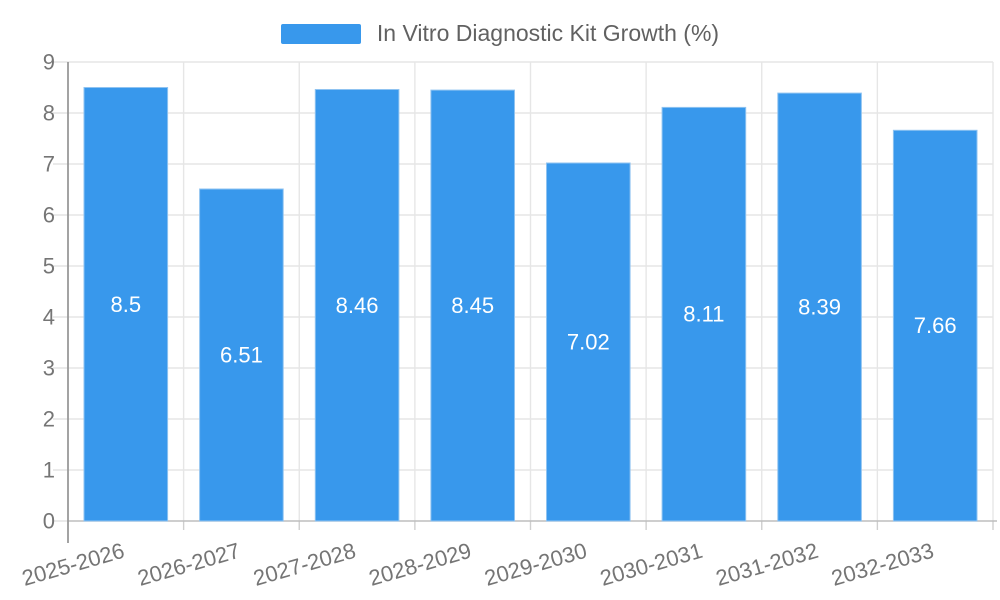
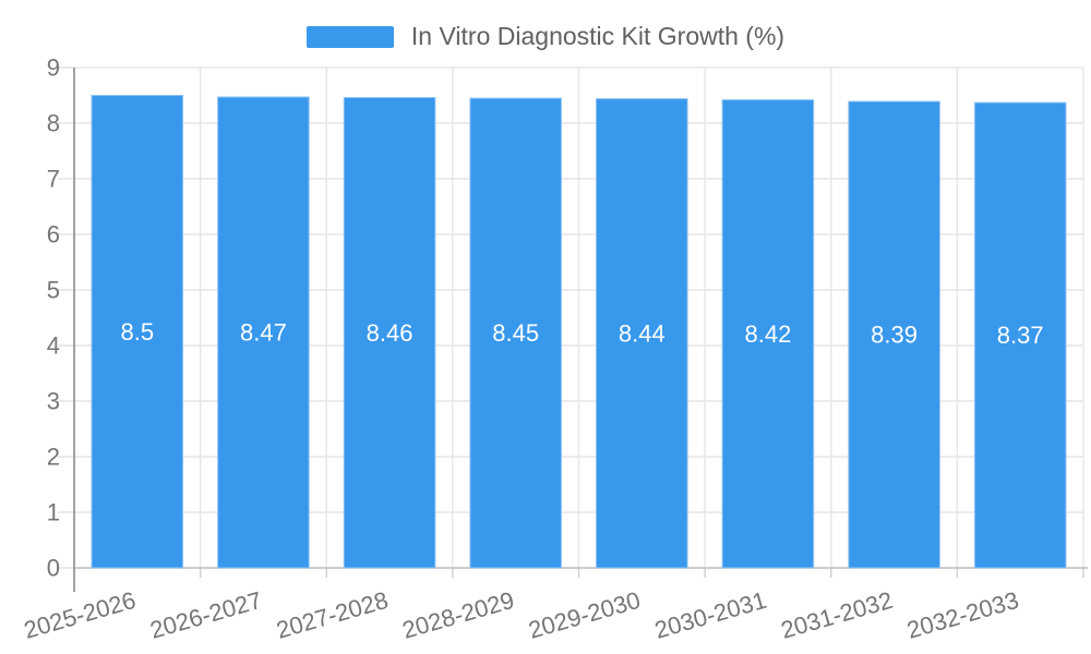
2026-2027: 6.51 -> 8.47
2029-2030: 7.02 -> 8.44
2030-2031: 8.11 -> 8.42
2032-2033: 7.66 -> 8.37
